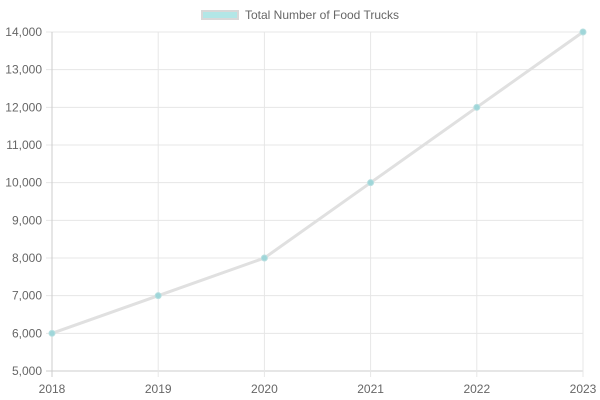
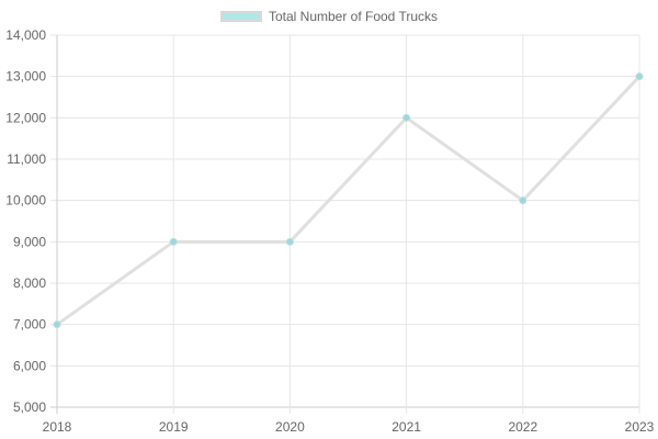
2018: 6000 -> 7000
2019: 7000 -> 9000
2020: 8000 -> 9000
2021: 10000 -> 12000
2022: 12000 -> 10000
2023: 14000 -> 13000
